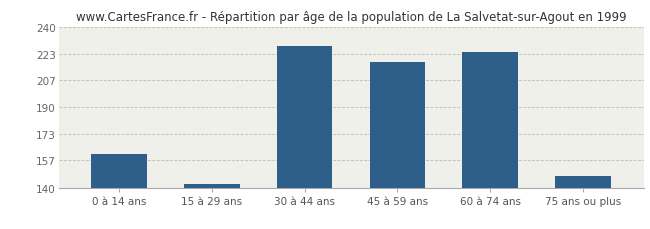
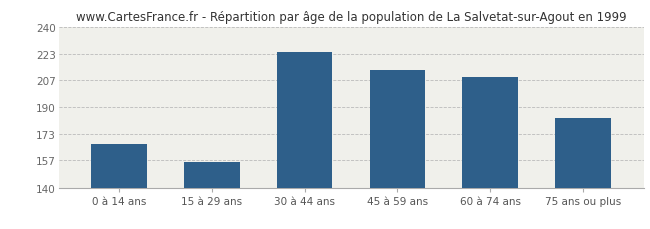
0 à 14 ans: 161 -> 167
15 à 29 ans: 142 -> 156
30 à 44 ans: 228 -> 224
45 à 59 ans: 218 -> 213
60 à 74 ans: 224 -> 209
75 ans ou plus: 147 -> 183
